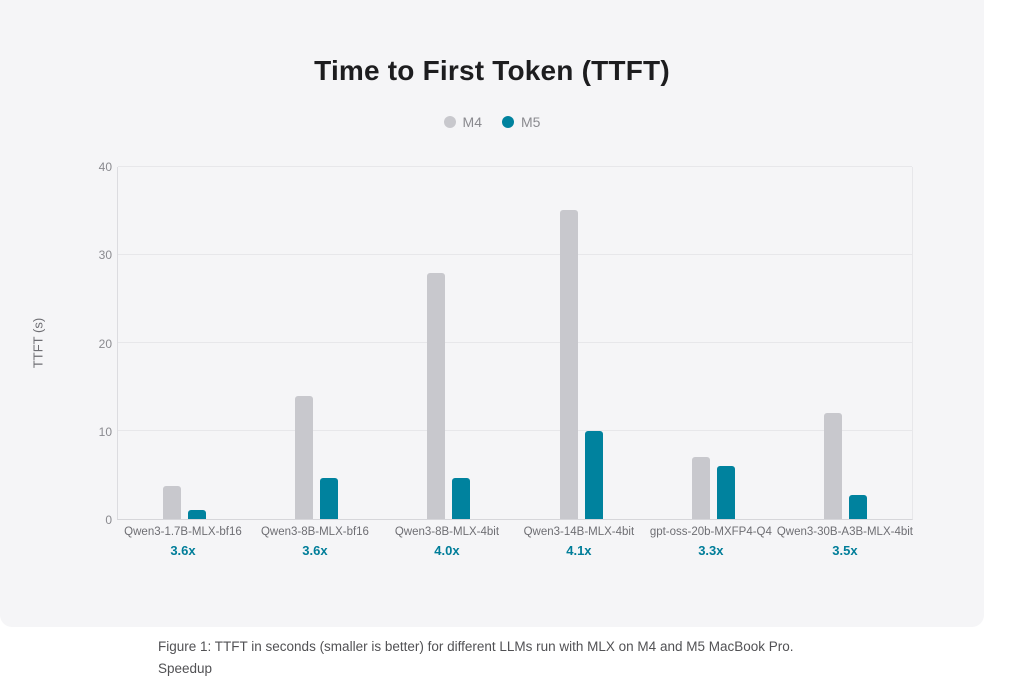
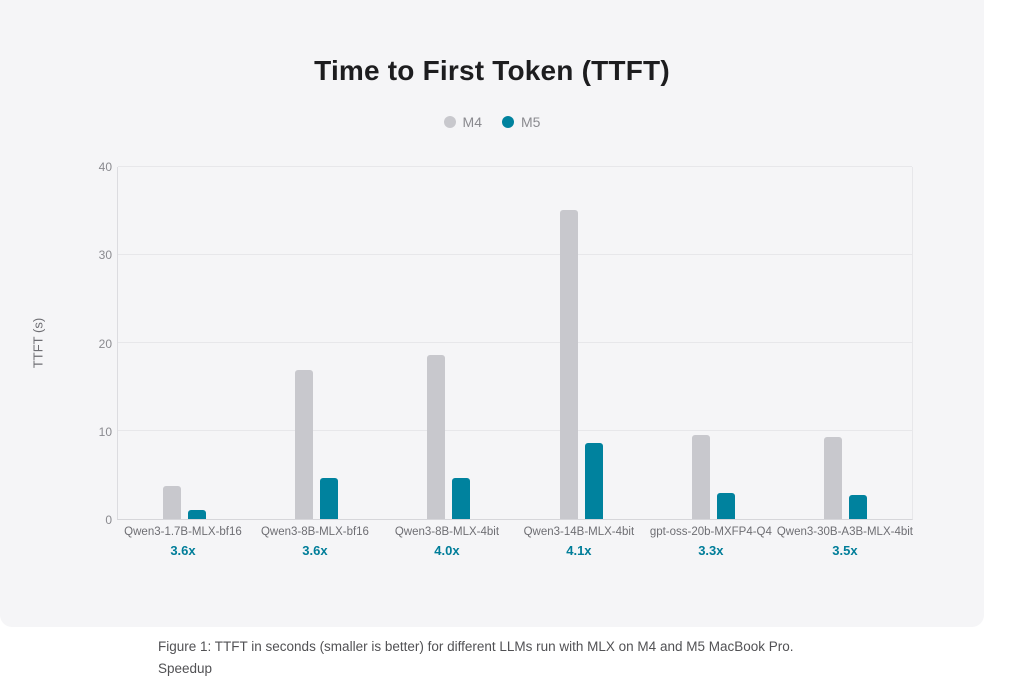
M4/Qwen3-8B-MLX-bf16: 14 -> 17
M4/Qwen3-8B-MLX-4bit: 28 -> 19
M5/Qwen3-14B-MLX-4bit: 10 -> 9
M4/gpt-oss-20b-MXFP4-Q4: 7 -> 10
M5/gpt-oss-20b-MXFP4-Q4: 6 -> 3
M4/Qwen3-30B-A3B-MLX-4bit: 12 -> 9
